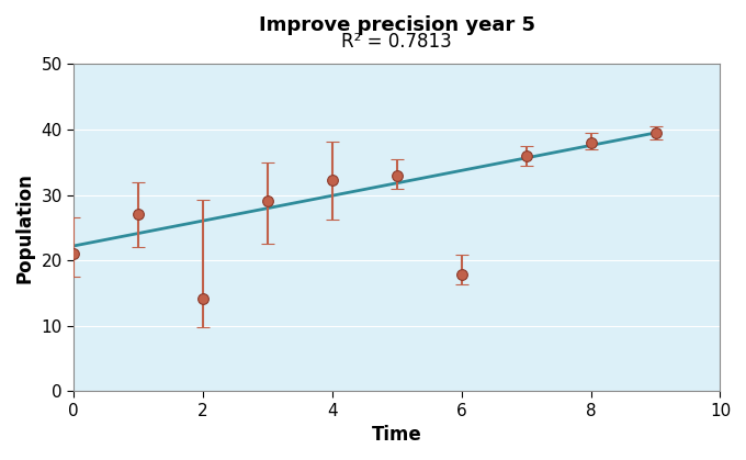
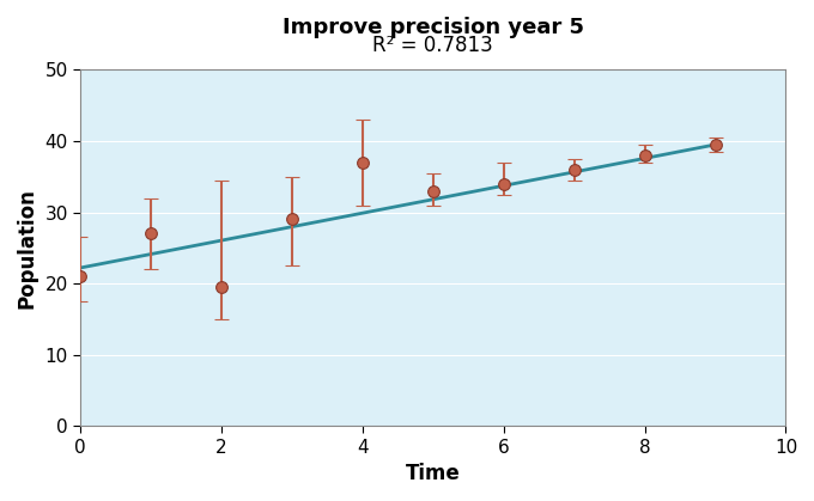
2: 14.2 -> 19.5
4: 32.2 -> 37.0
6: 17.8 -> 34.0
